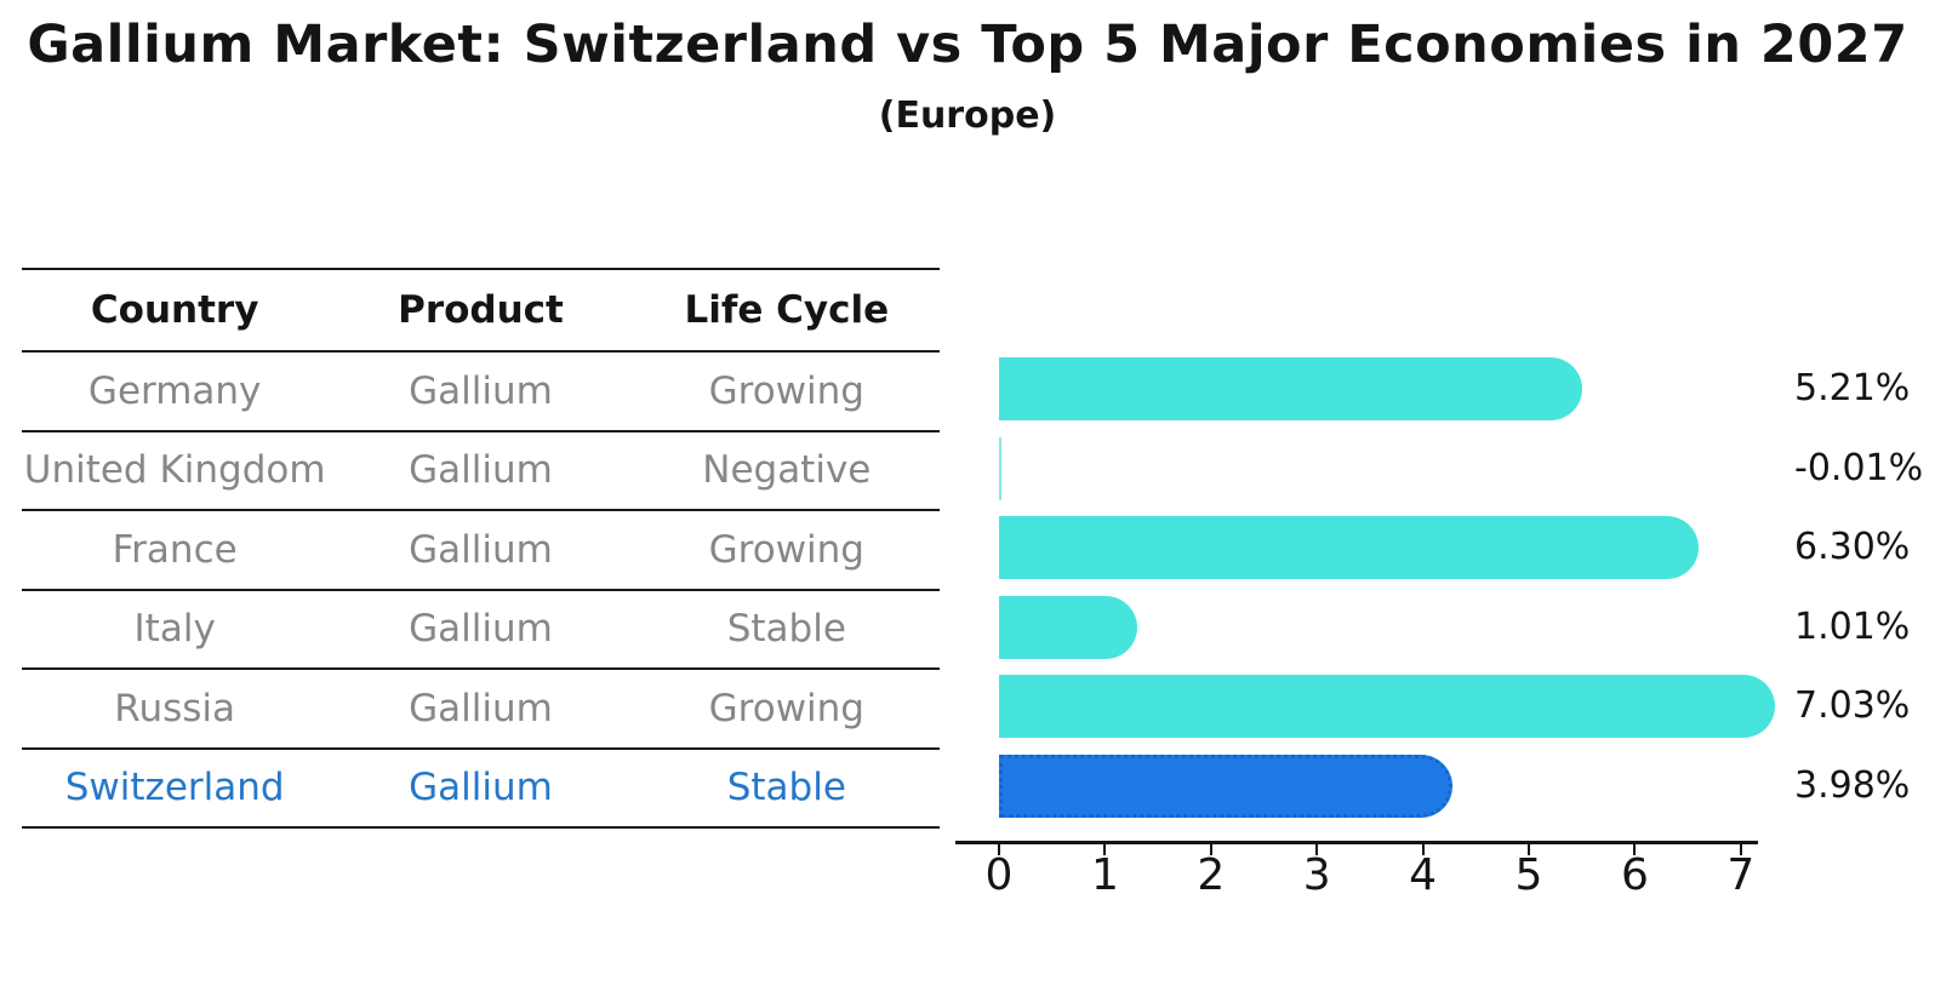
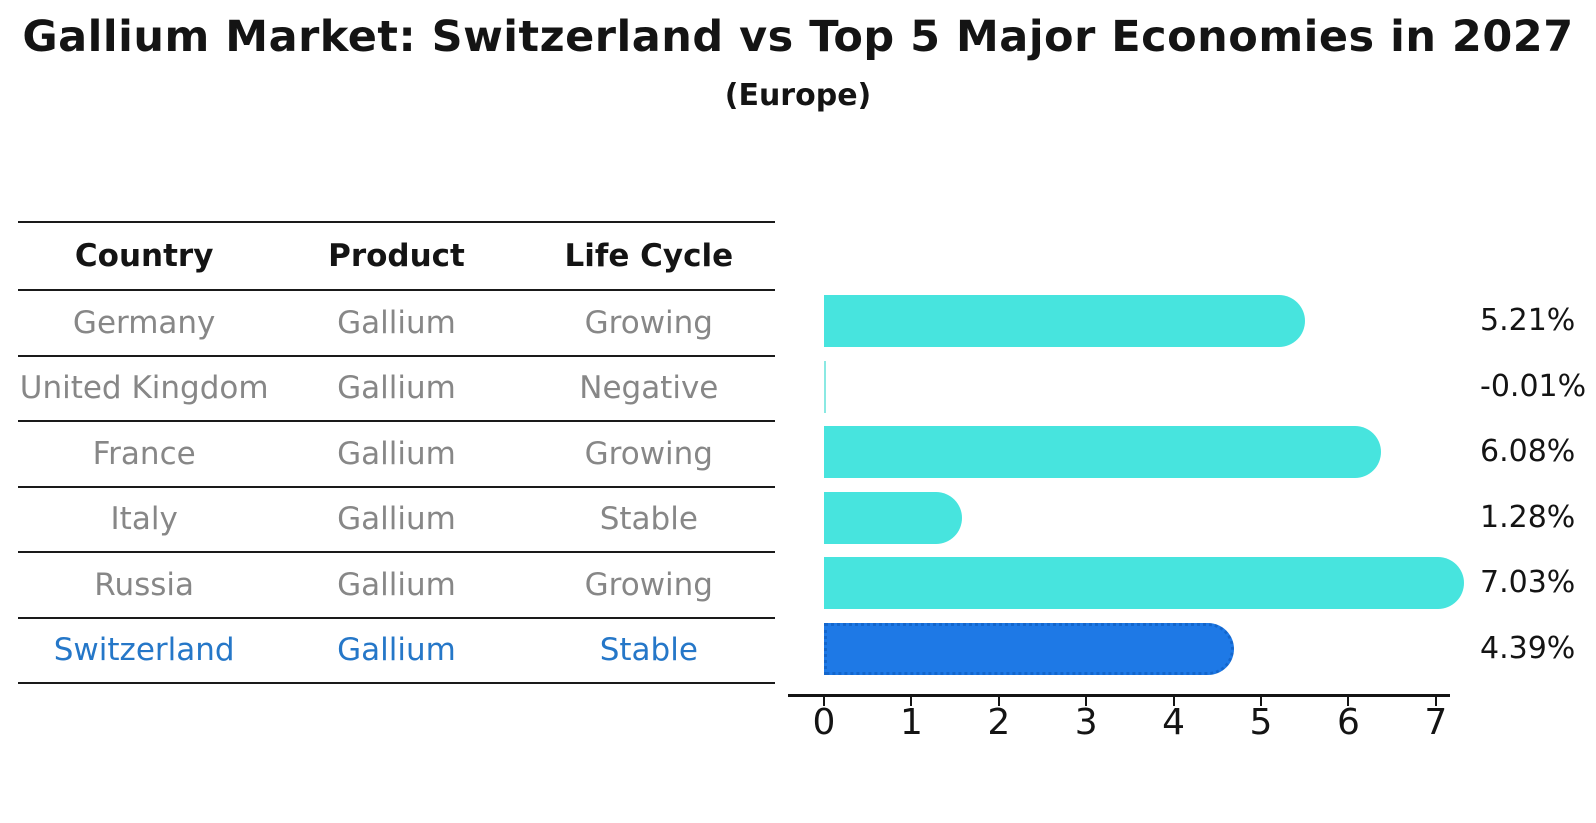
France: 6.30% -> 6.08%
Italy: 1.01% -> 1.28%
Switzerland: 3.98% -> 4.39%
